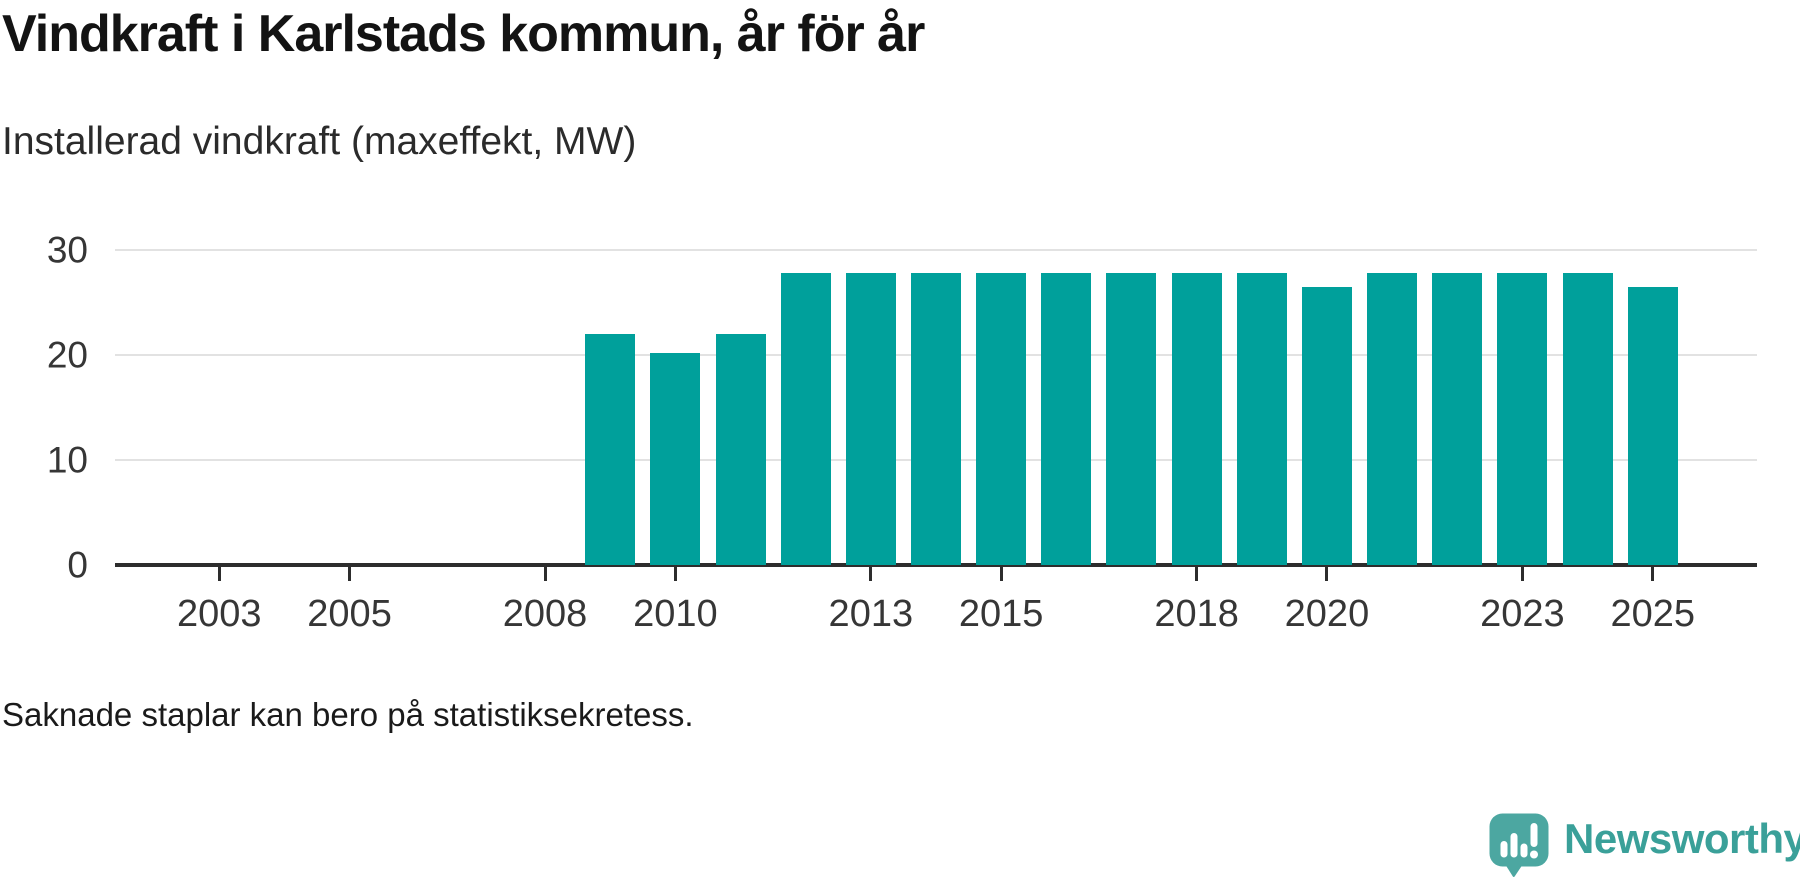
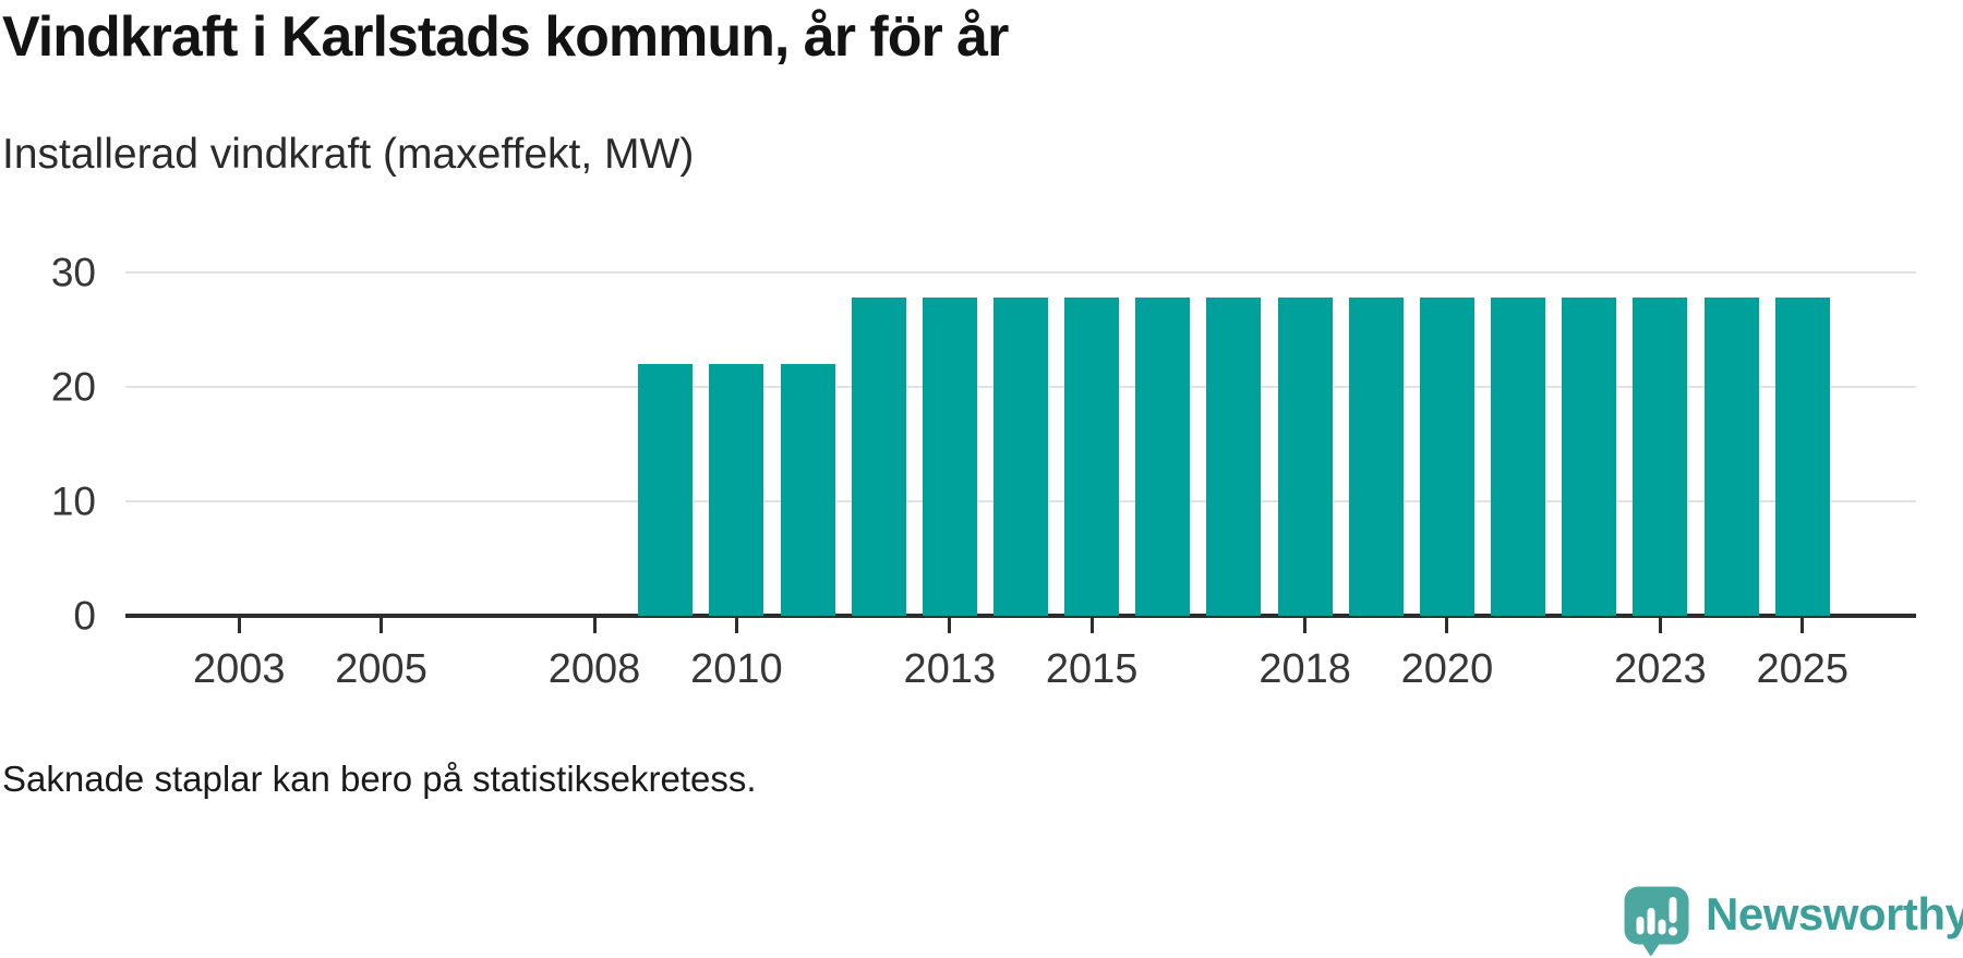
2010: 20.2 -> 22.0
2020: 26.5 -> 27.8
2025: 26.5 -> 27.8
